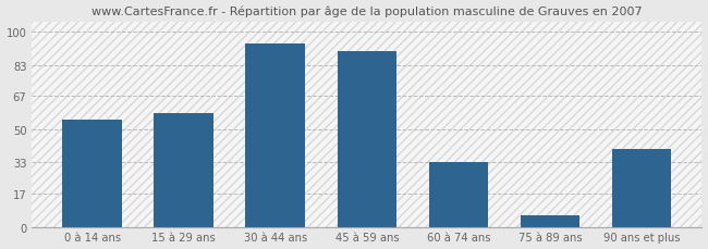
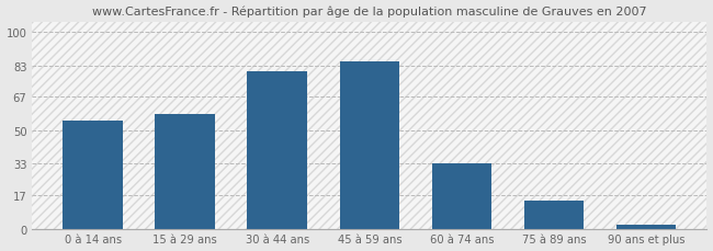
30 à 44 ans: 94 -> 80
45 à 59 ans: 90 -> 85
75 à 89 ans: 6 -> 14
90 ans et plus: 40 -> 2
